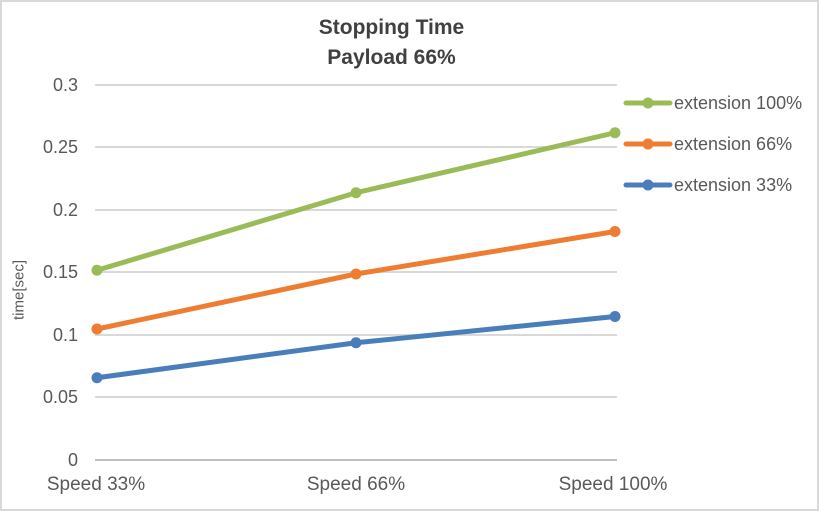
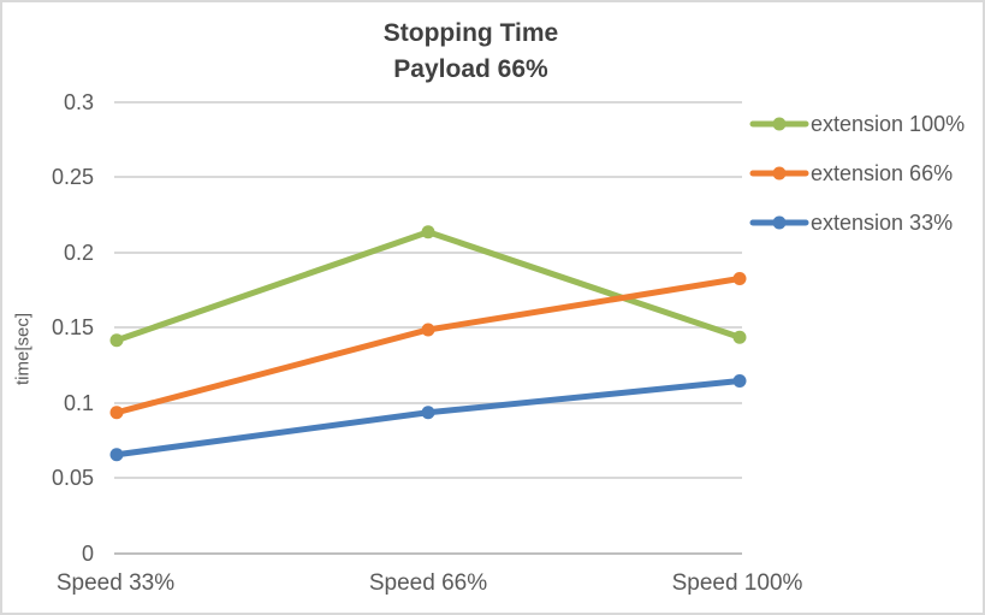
extension 100%/Speed 33%: 0.151 -> 0.141
extension 66%/Speed 33%: 0.104 -> 0.093
extension 100%/Speed 100%: 0.261 -> 0.143
